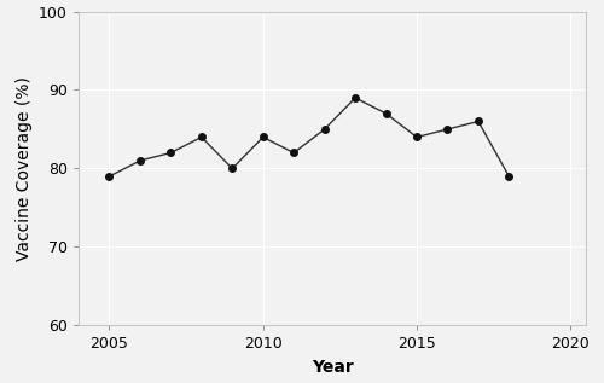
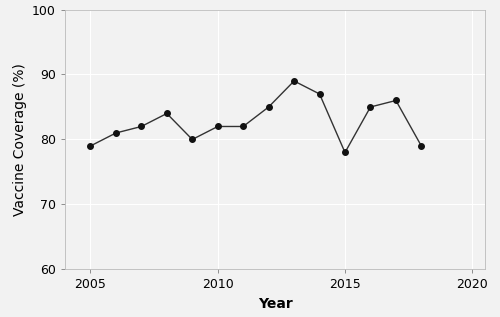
2010: 84 -> 82
2015: 84 -> 78
